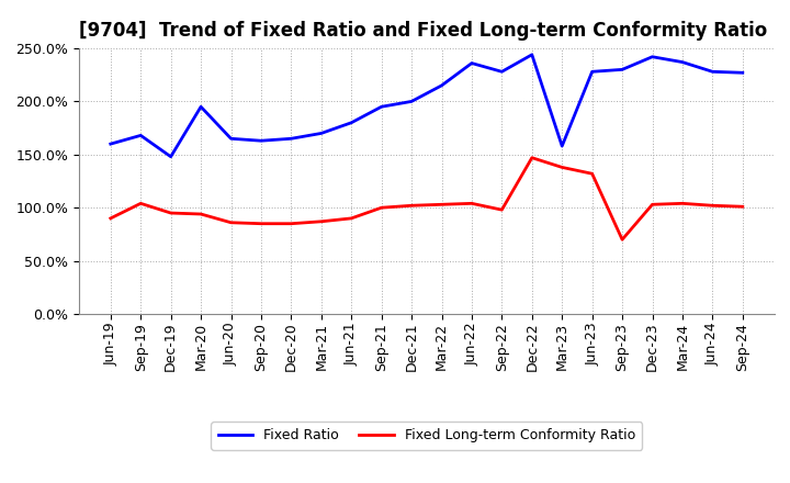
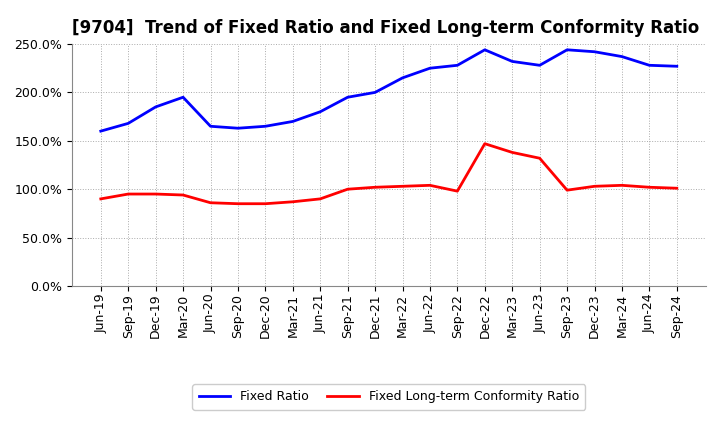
Fixed Long-term Conformity Ratio/Sep-19: 104% -> 95%
Fixed Ratio/Dec-19: 148% -> 185%
Fixed Ratio/Jun-22: 236% -> 225%
Fixed Ratio/Mar-23: 158% -> 232%
Fixed Ratio/Sep-23: 230% -> 244%
Fixed Long-term Conformity Ratio/Sep-23: 70% -> 99%
